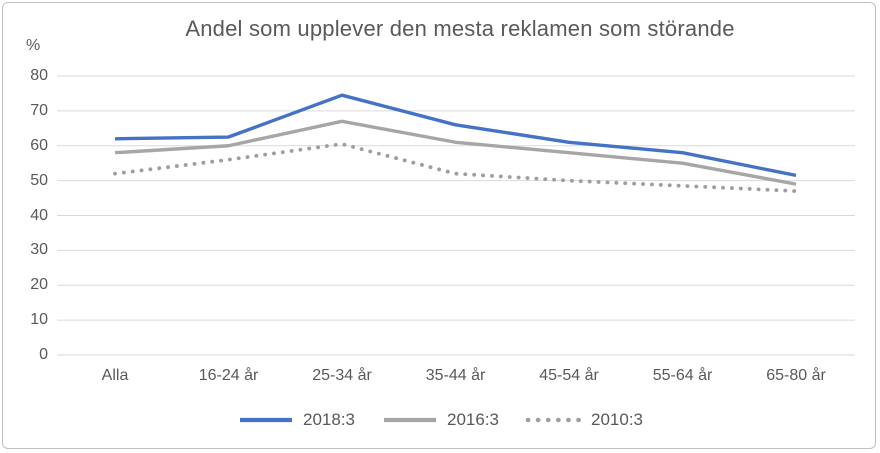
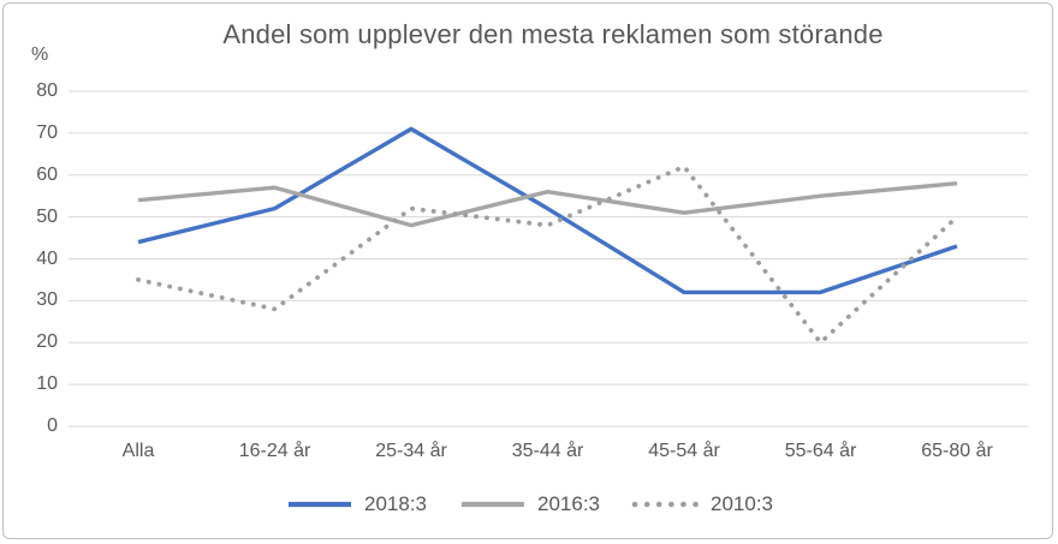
2018:3/Alla: 62 -> 44
2016:3/Alla: 58 -> 54
2010:3/Alla: 52 -> 35
2018:3/16-24 år: 62 -> 52
2016:3/16-24 år: 60 -> 57
2010:3/16-24 år: 56 -> 28
2018:3/25-34 år: 74 -> 71
2016:3/25-34 år: 67 -> 48
2010:3/25-34 år: 60 -> 52
2018:3/35-44 år: 66 -> 52
2016:3/35-44 år: 61 -> 56
2010:3/35-44 år: 52 -> 48
2018:3/45-54 år: 61 -> 32
2016:3/45-54 år: 58 -> 51
2010:3/45-54 år: 50 -> 62
2018:3/55-64 år: 58 -> 32
2010:3/55-64 år: 48 -> 20
2018:3/65-80 år: 52 -> 43
2016:3/65-80 år: 49 -> 58
2010:3/65-80 år: 47 -> 50
